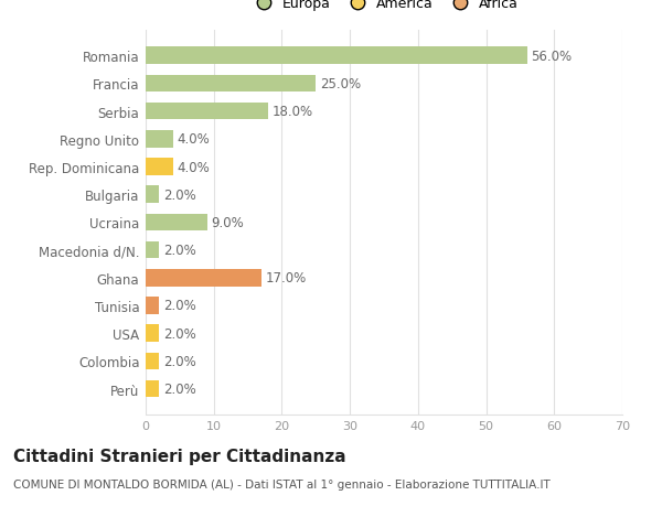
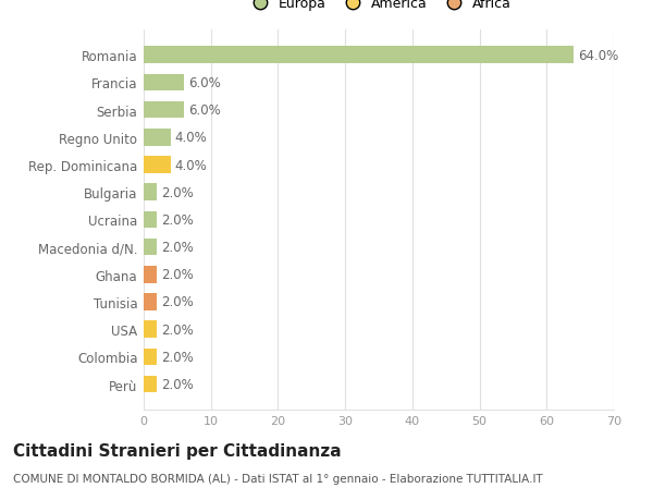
Romania: 56.0% -> 64.0%
Francia: 25.0% -> 6.0%
Serbia: 18.0% -> 6.0%
Ucraina: 9.0% -> 2.0%
Ghana: 17.0% -> 2.0%
